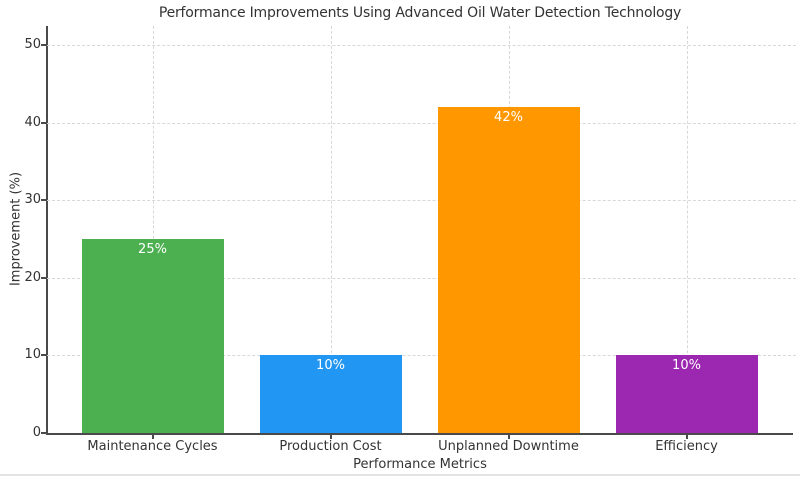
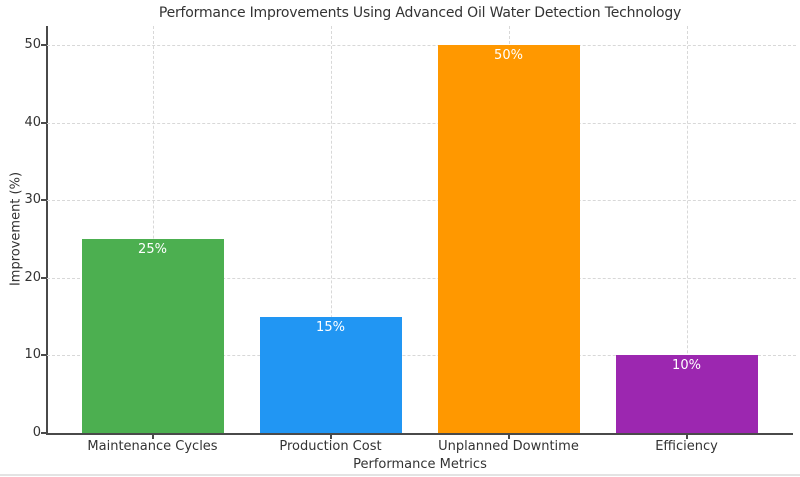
Production Cost: 10% -> 15%
Unplanned Downtime: 42% -> 50%
